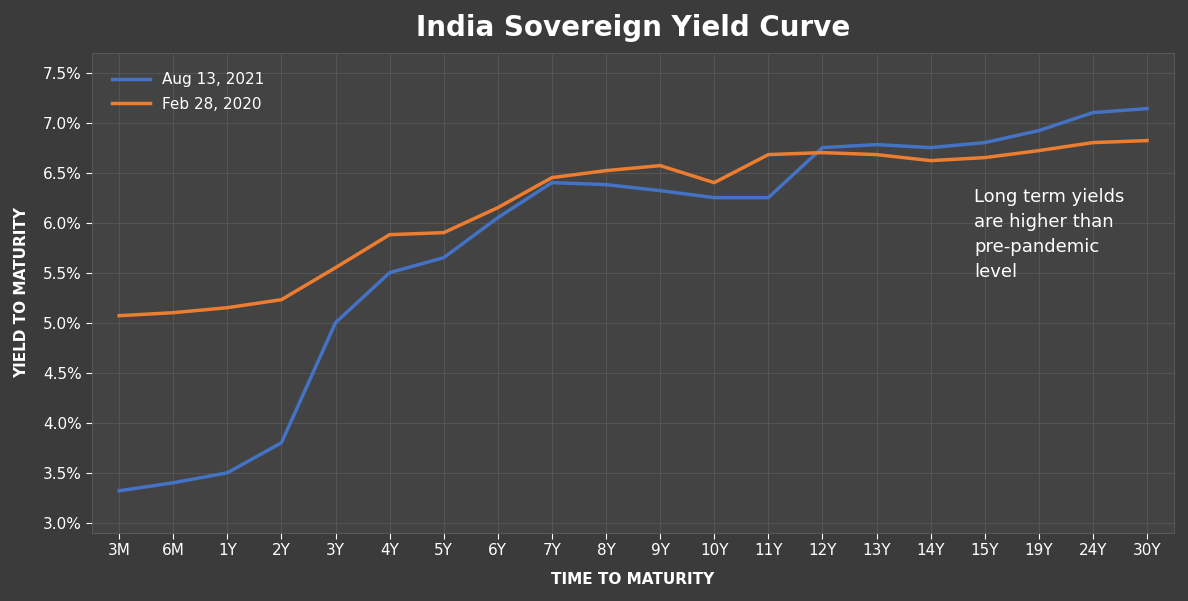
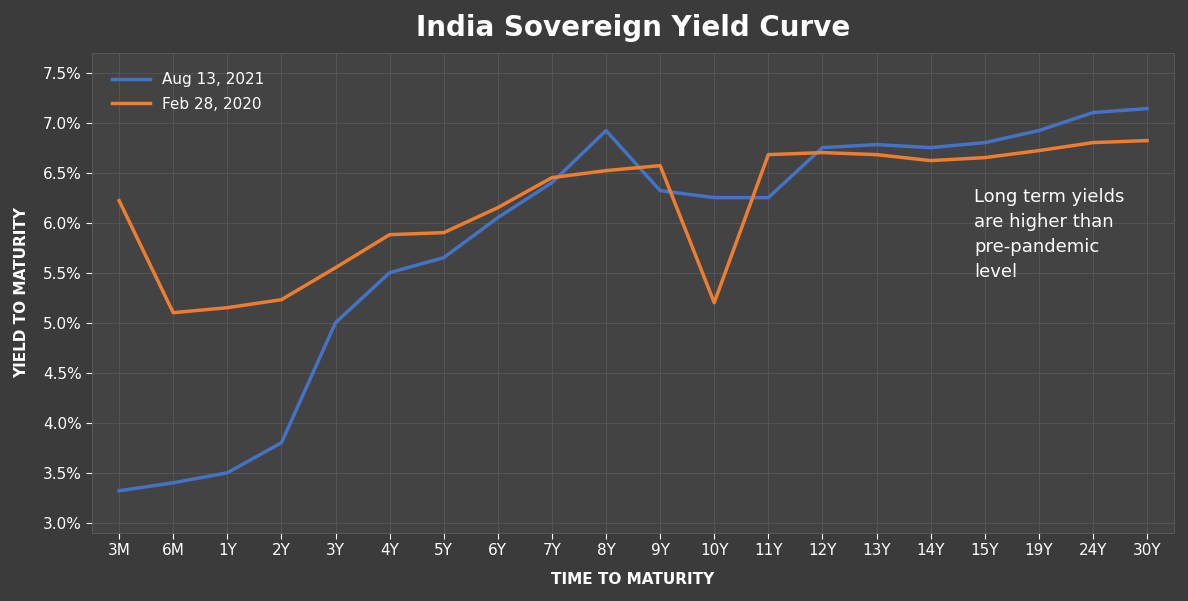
Feb 28, 2020/3M: 5.07% -> 6.22%
Aug 13, 2021/8Y: 6.38% -> 6.92%
Feb 28, 2020/10Y: 6.40% -> 5.20%
